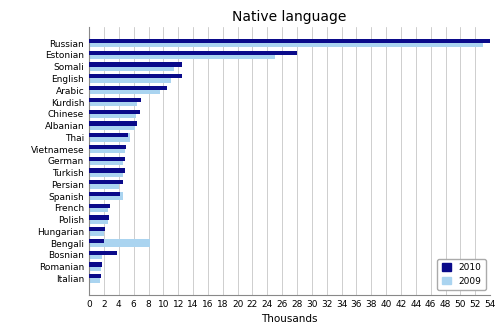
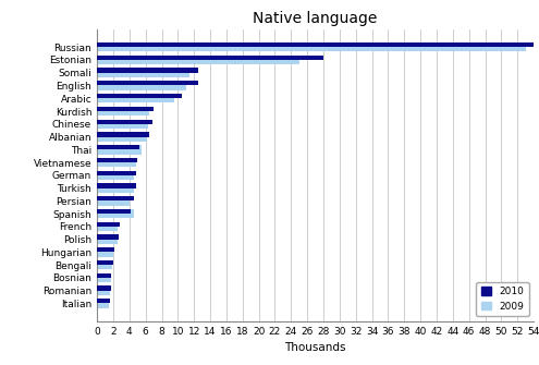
2009/Bengali: 8.2 -> 1.9
2010/Bosnian: 3.8 -> 1.8
